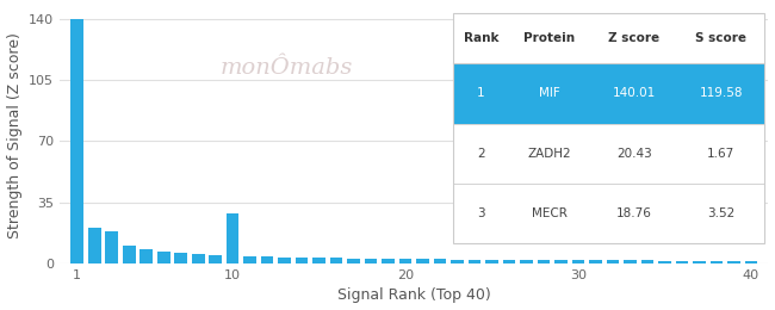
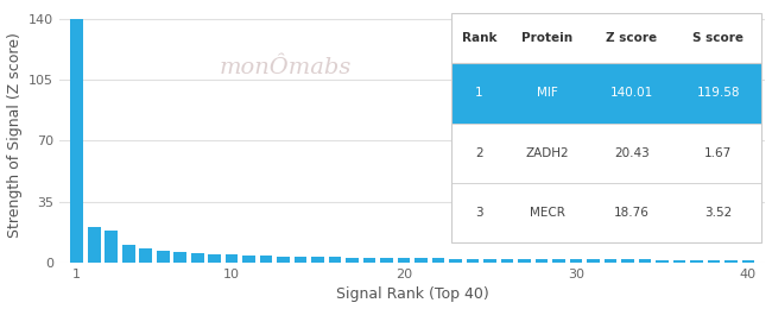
10: 29 -> 4
